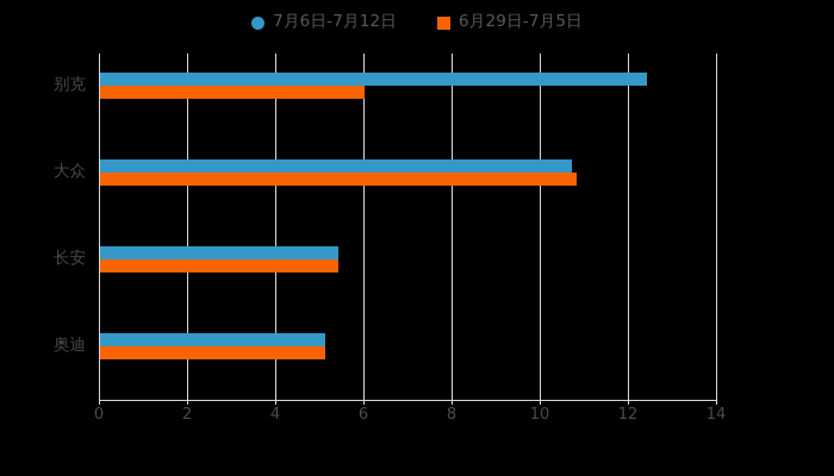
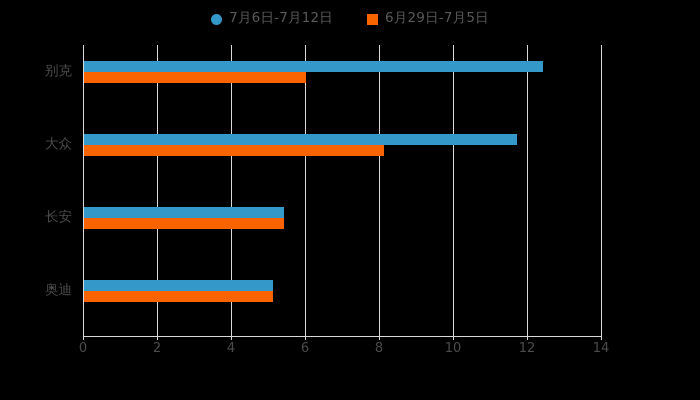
7月6日-7月12日/大众: 10.7 -> 11.7
6月29日-7月5日/大众: 10.8 -> 8.1
